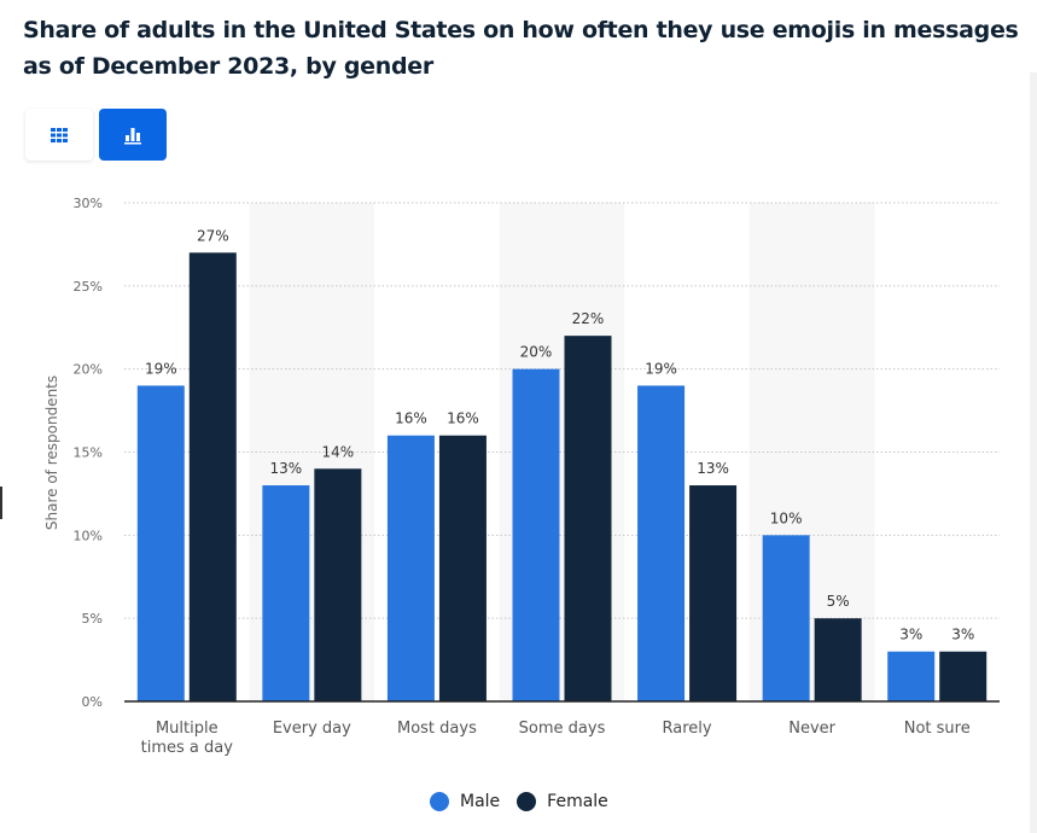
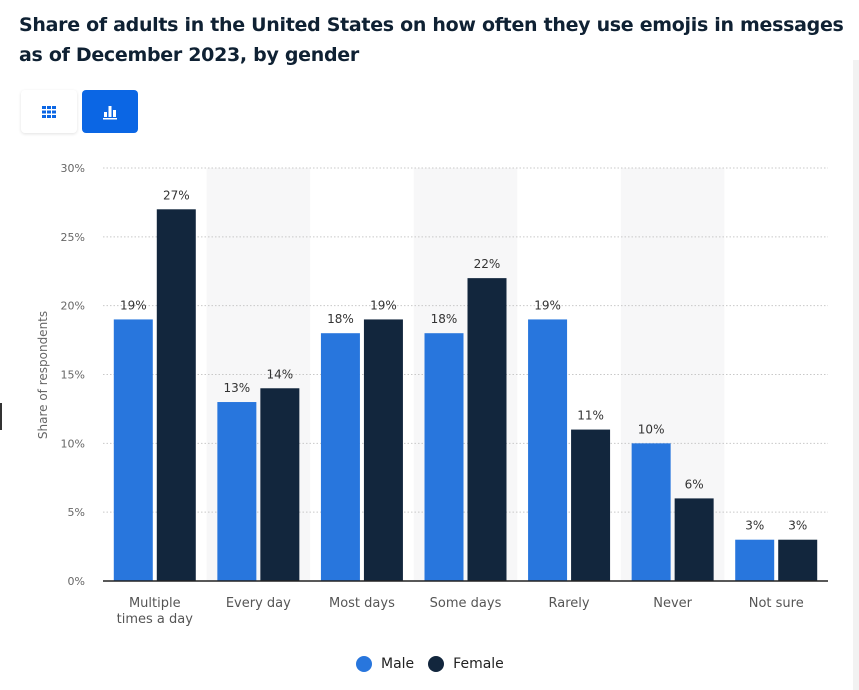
Male/Most days: 16% -> 18%
Female/Most days: 16% -> 19%
Male/Some days: 20% -> 18%
Female/Rarely: 13% -> 11%
Female/Never: 5% -> 6%
